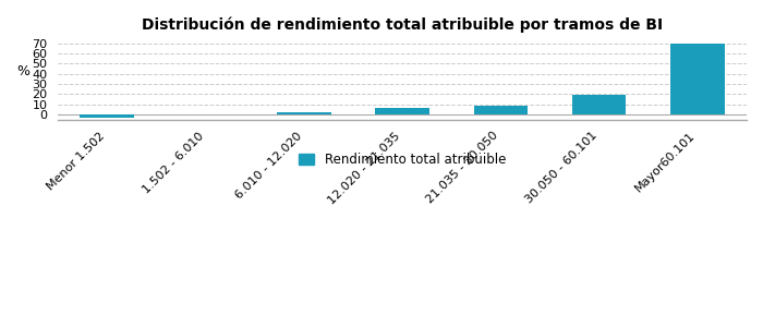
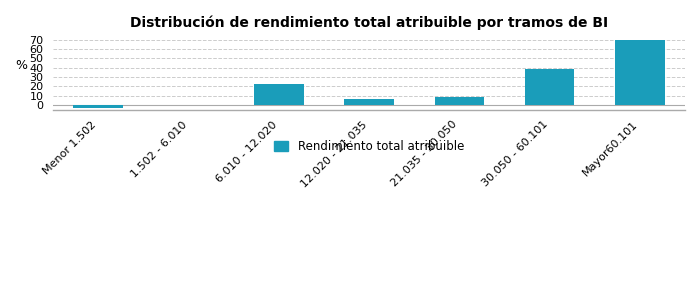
6.010 - 12.020: 2 -> 22
30.050 - 60.101: 20 -> 38
